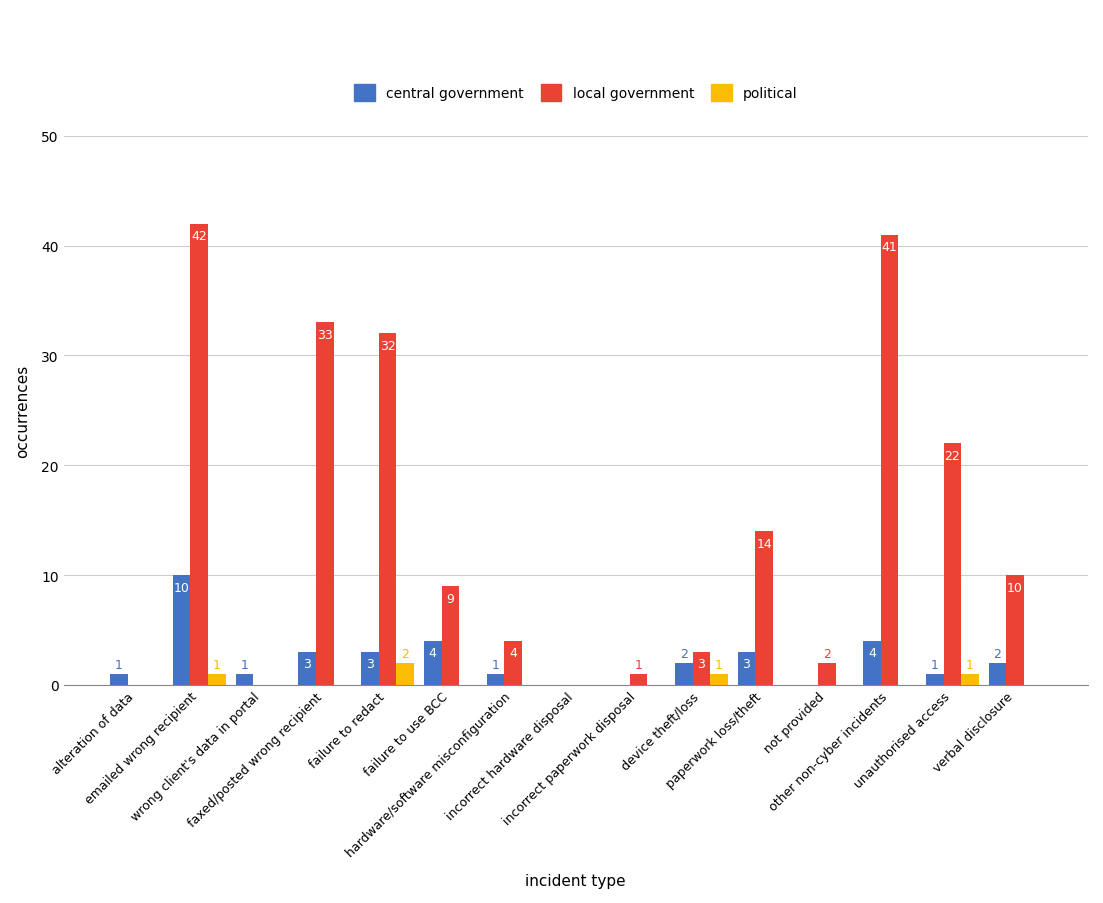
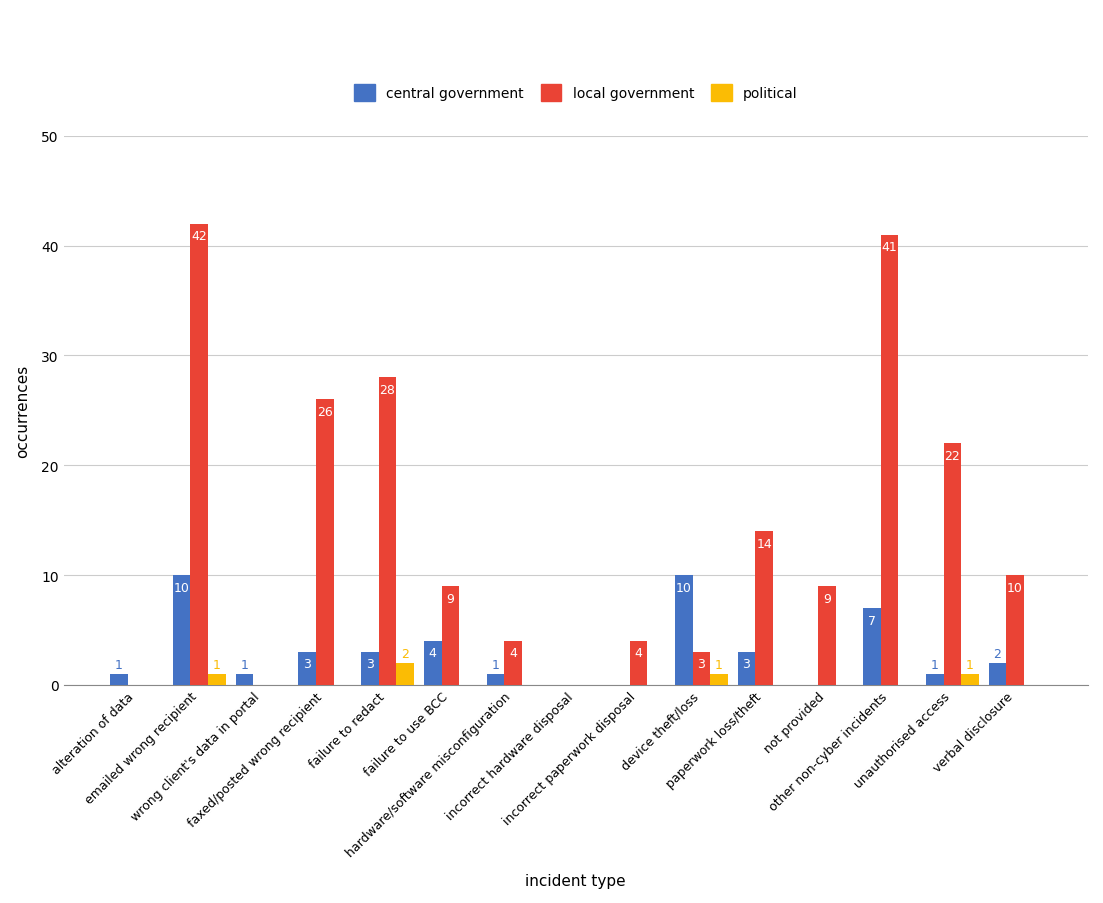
local government/faxed/posted wrong recipient: 33 -> 26
local government/failure to redact: 32 -> 28
local government/incorrect paperwork disposal: 1 -> 4
central government/device theft/loss: 2 -> 10
local government/not provided: 2 -> 9
central government/other non-cyber incidents: 4 -> 7
